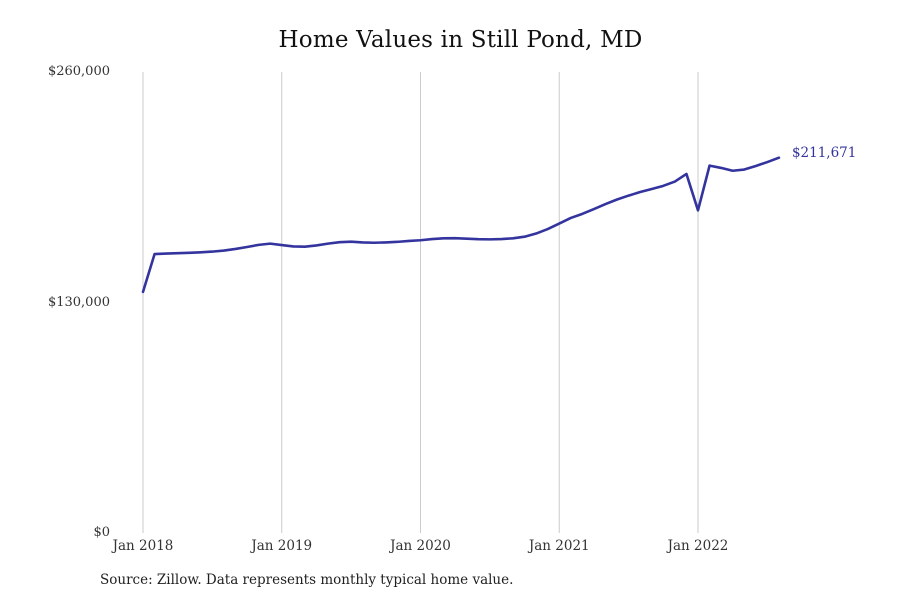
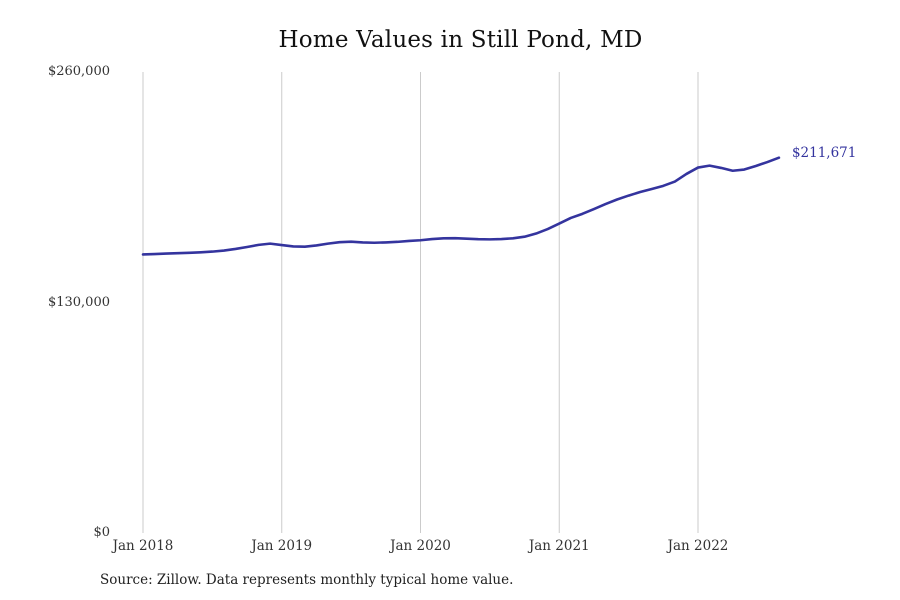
Jan 2018: $136000 -> $157000
Jan 2022: $182000 -> $206000
